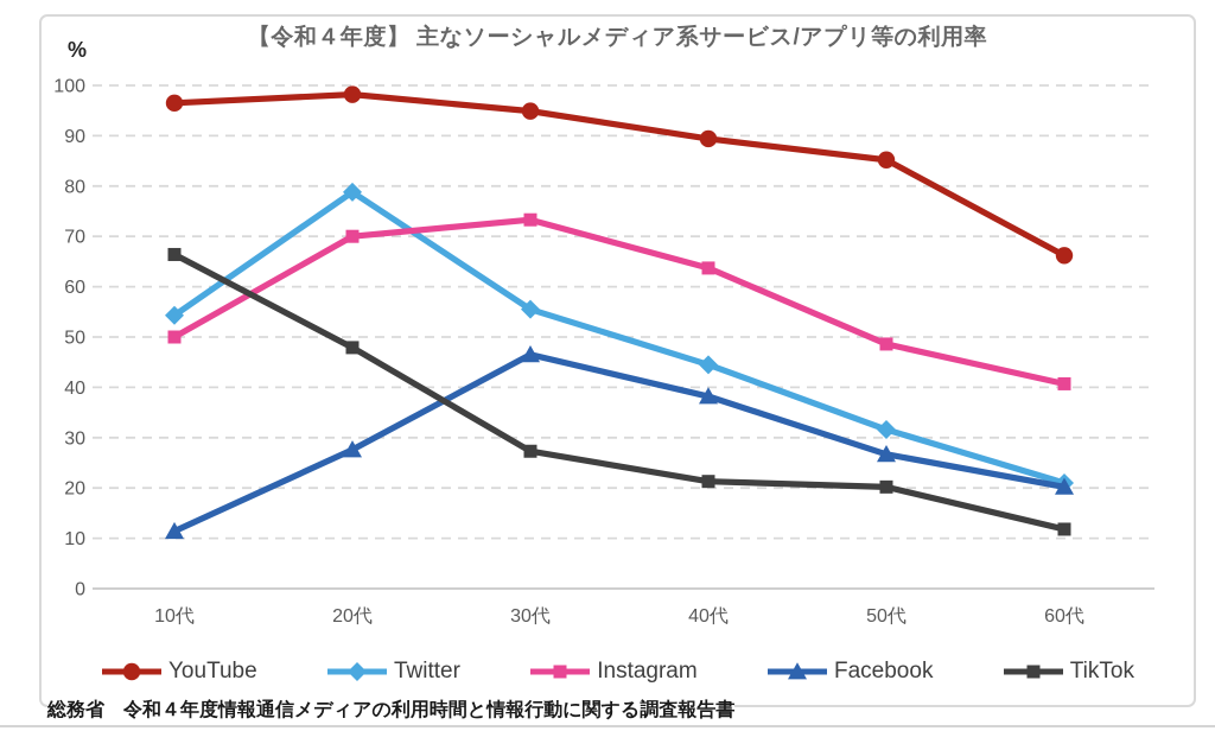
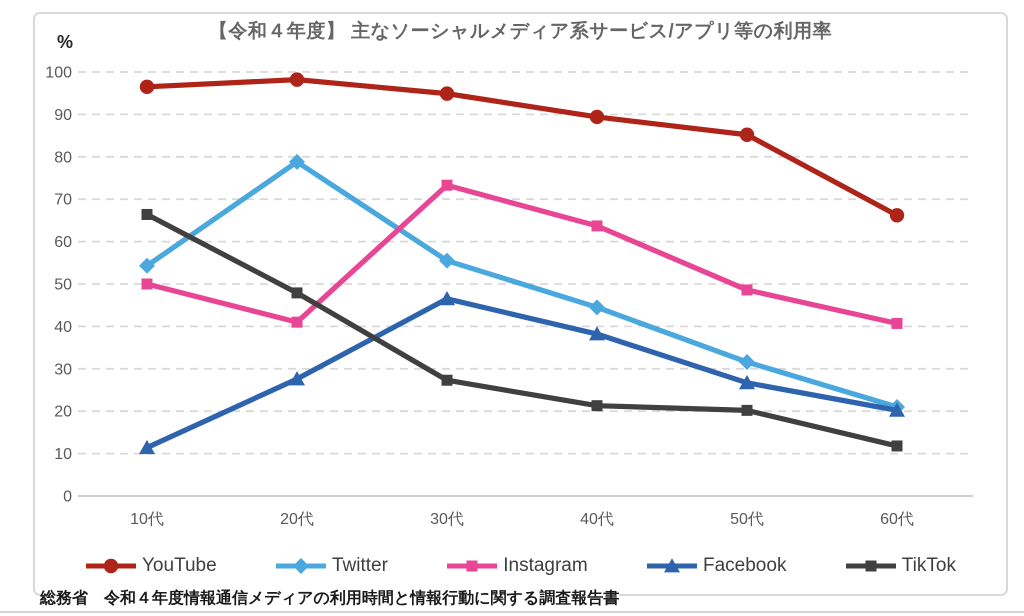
Instagram/20代: 70 -> 41
